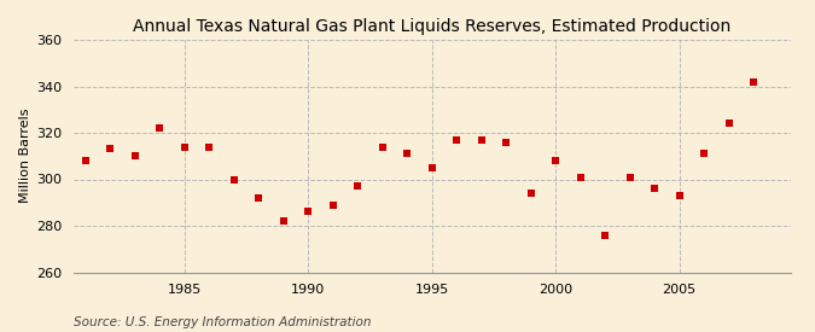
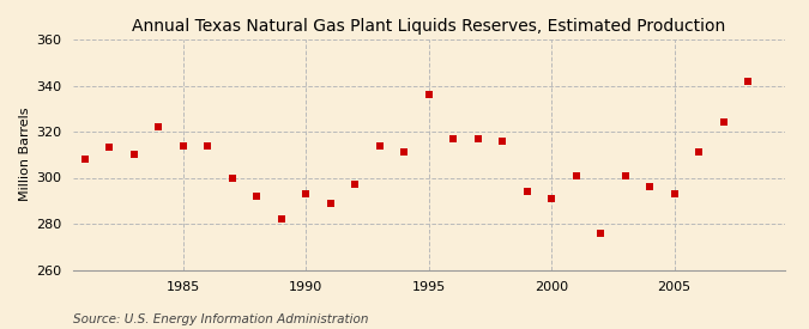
1990: 286 -> 293
1995: 305 -> 336
2000: 308 -> 291
